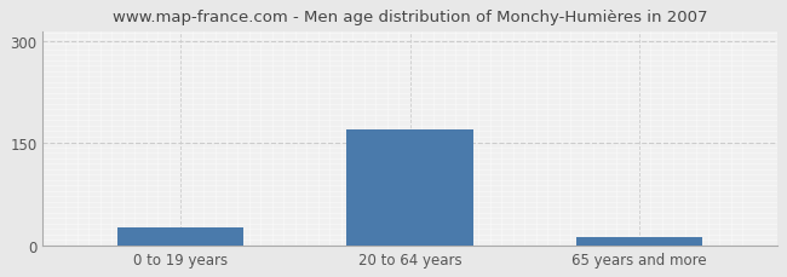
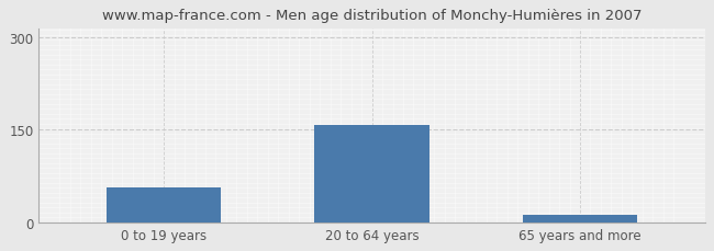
0 to 19 years: 27 -> 56
20 to 64 years: 170 -> 158
